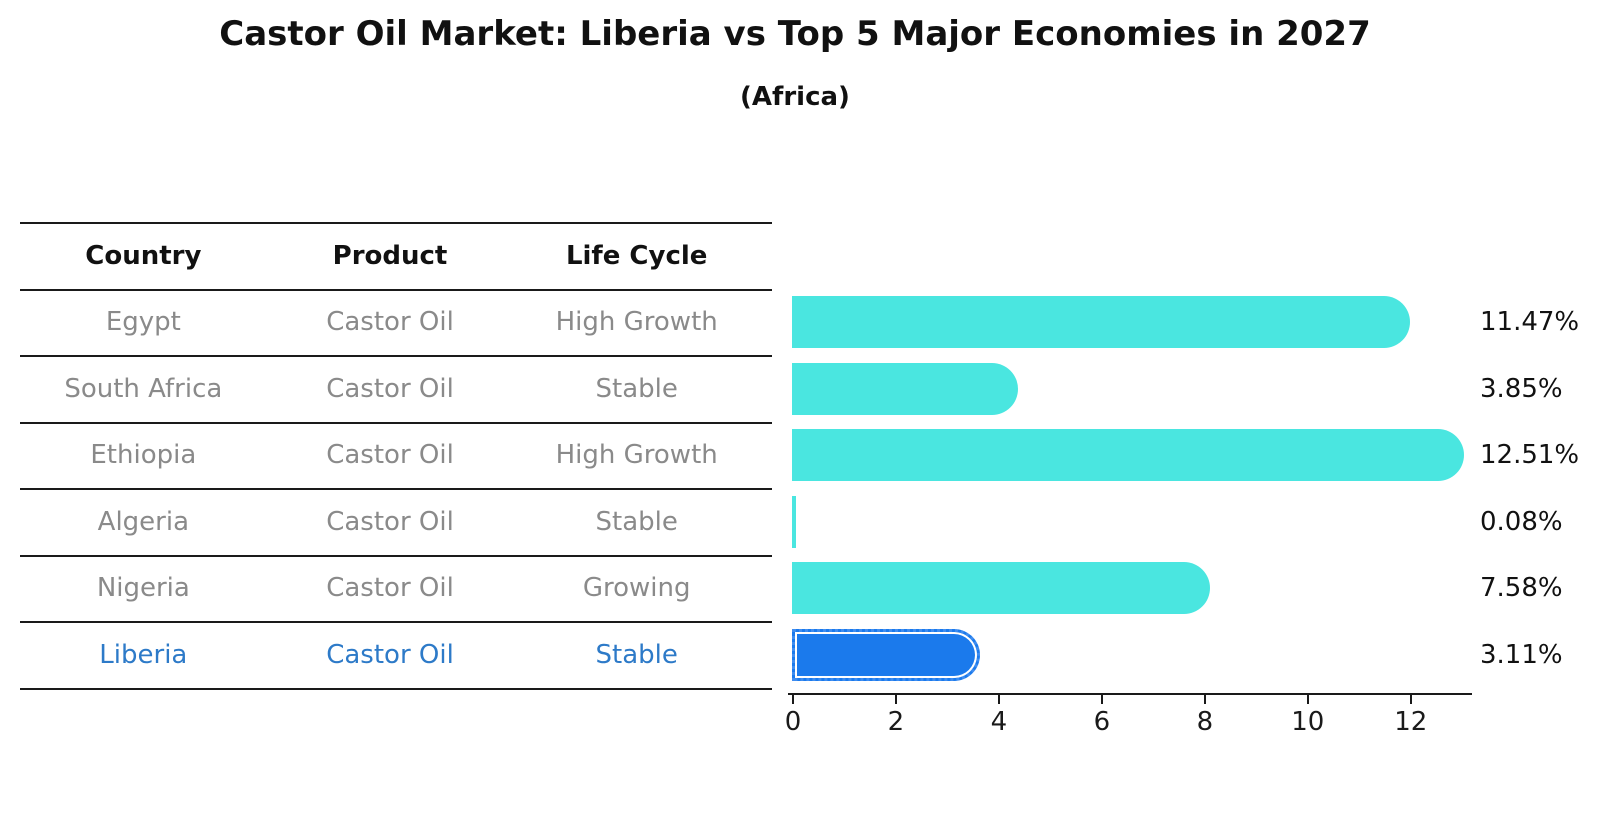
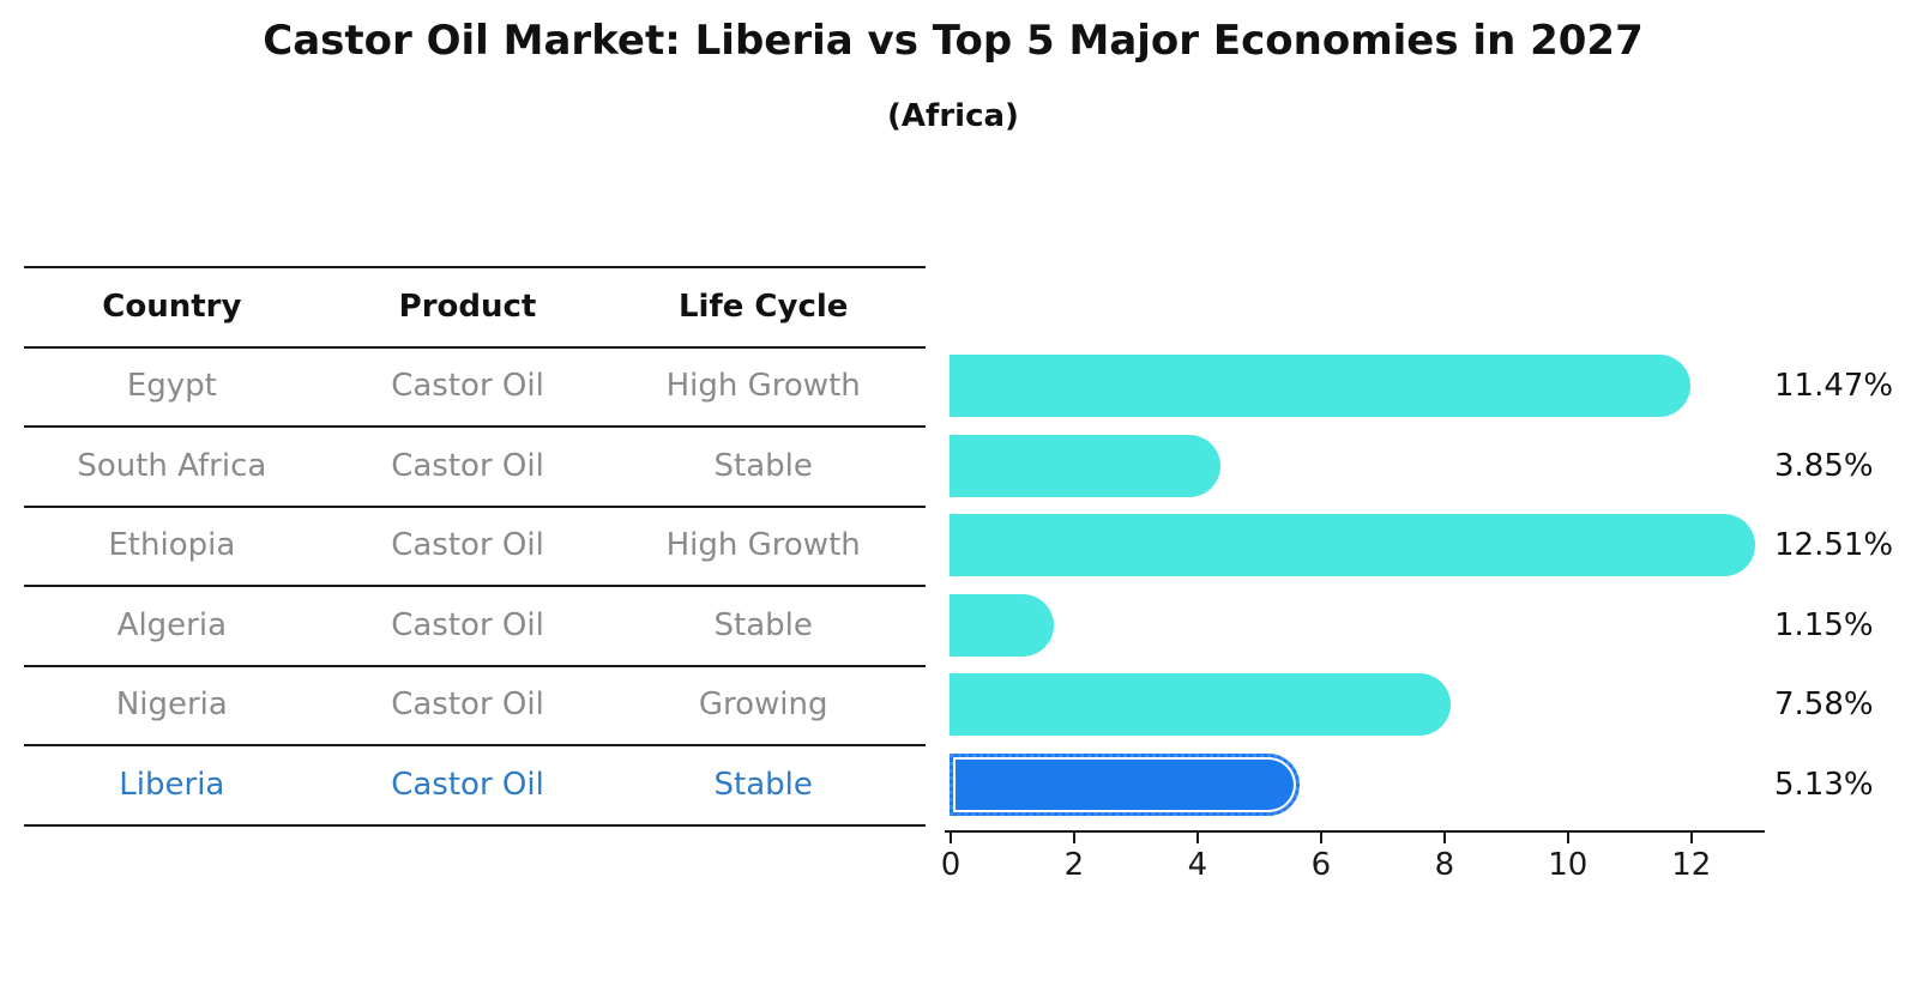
Algeria: 0.08% -> 1.15%
Liberia: 3.11% -> 5.13%
